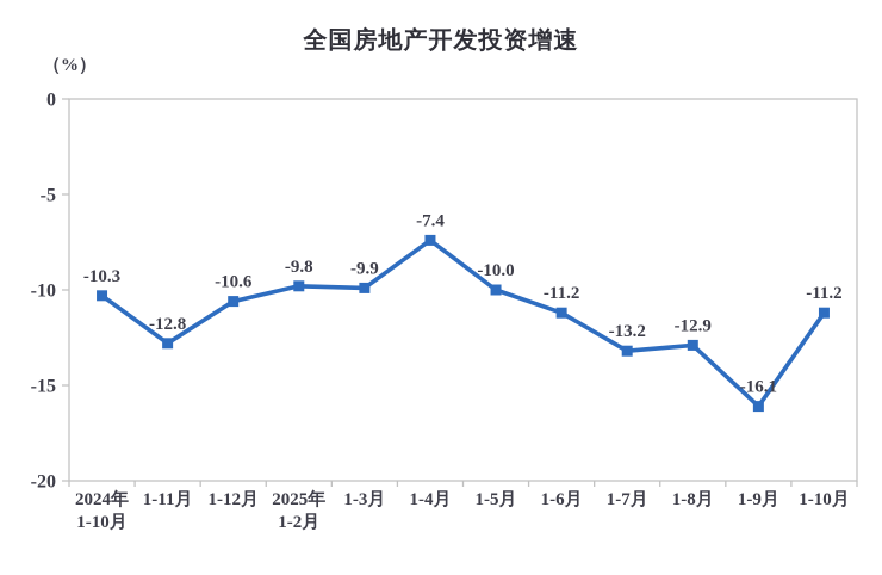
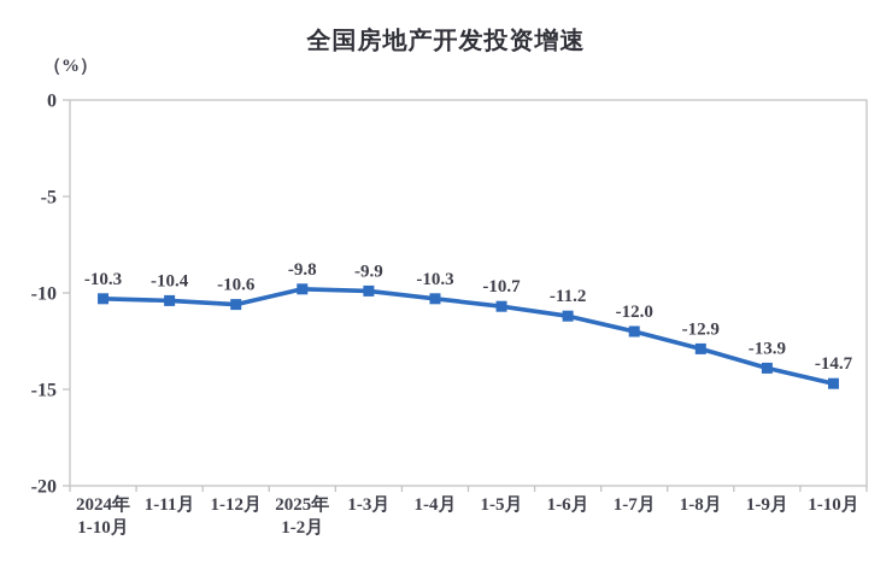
1-11月: -12.8 -> -10.4
1-4月: -7.4 -> -10.3
1-5月: -10.0 -> -10.7
1-7月: -13.2 -> -12.0
1-9月: -16.1 -> -13.9
1-10月: -11.2 -> -14.7
